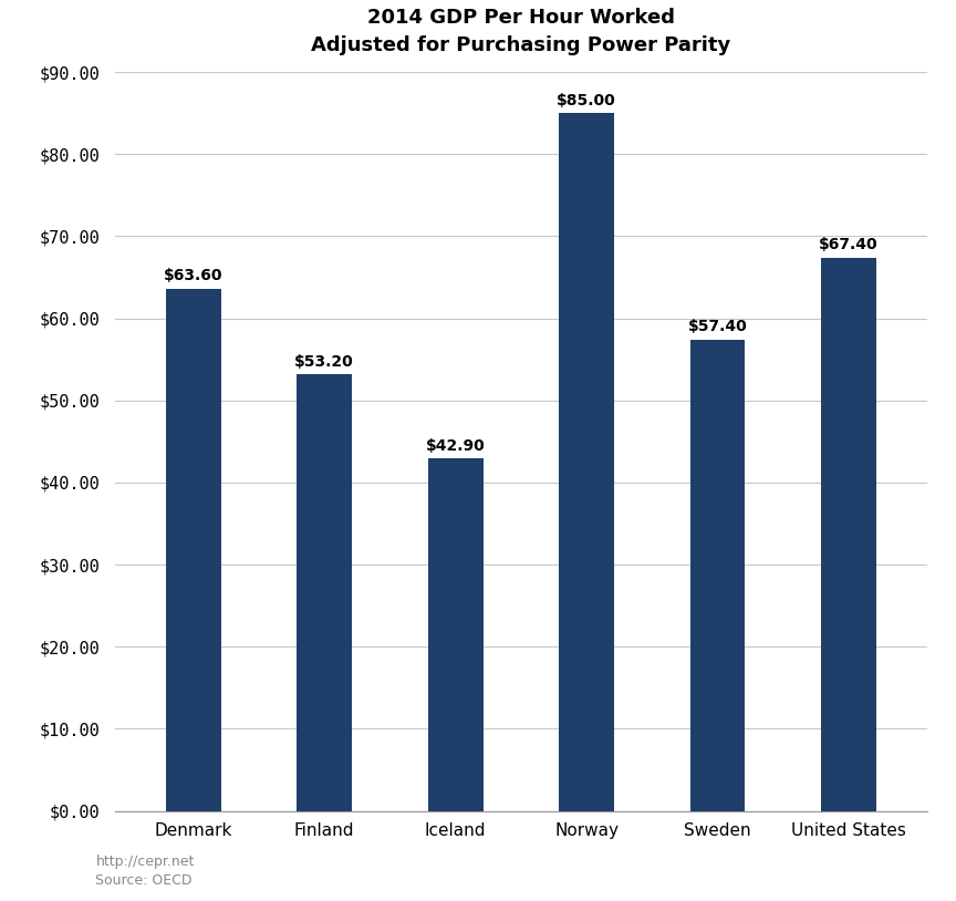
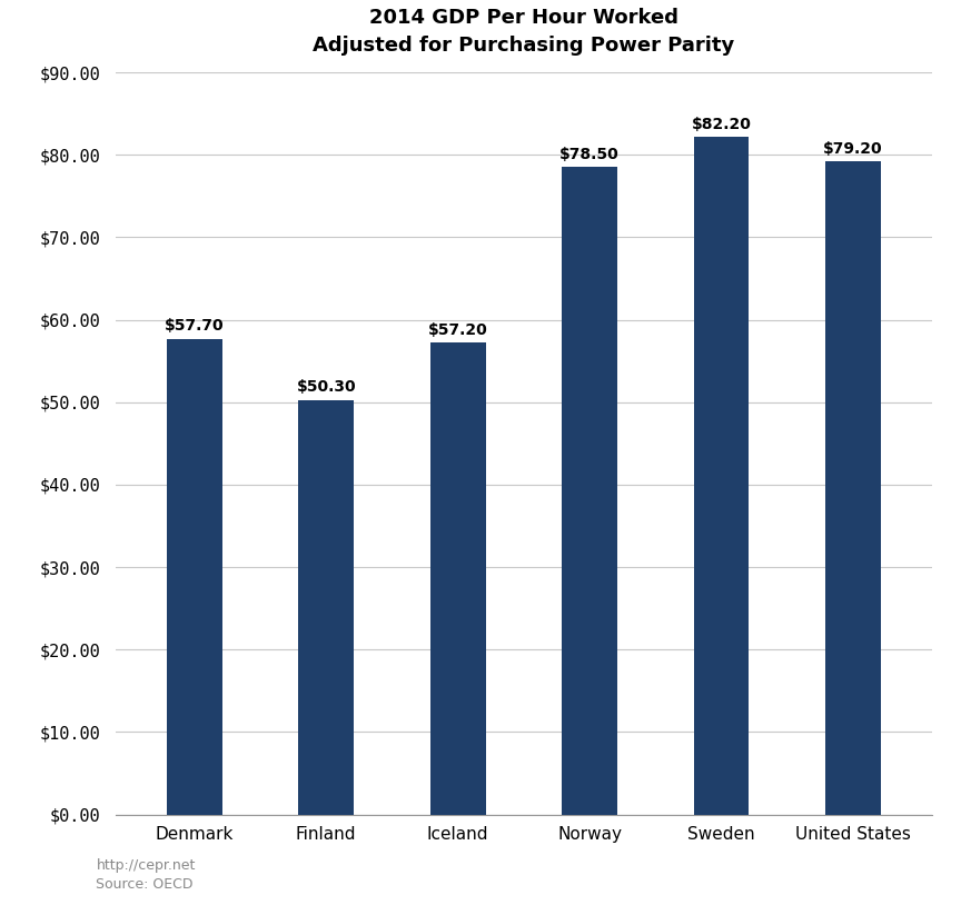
Denmark: $63.60 -> $57.70
Finland: $53.20 -> $50.30
Iceland: $42.90 -> $57.20
Norway: $85.00 -> $78.50
Sweden: $57.40 -> $82.20
United States: $67.40 -> $79.20
